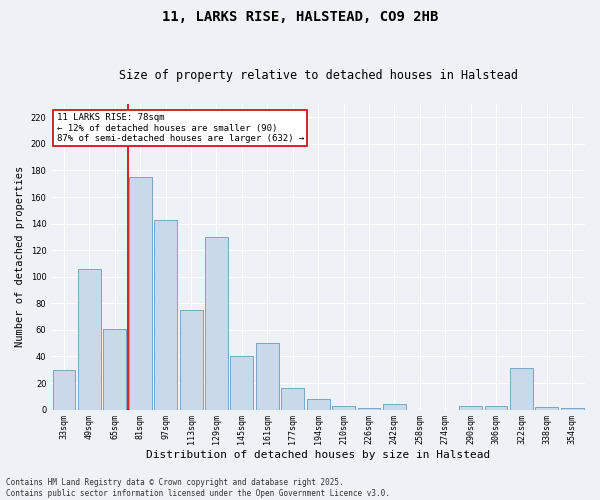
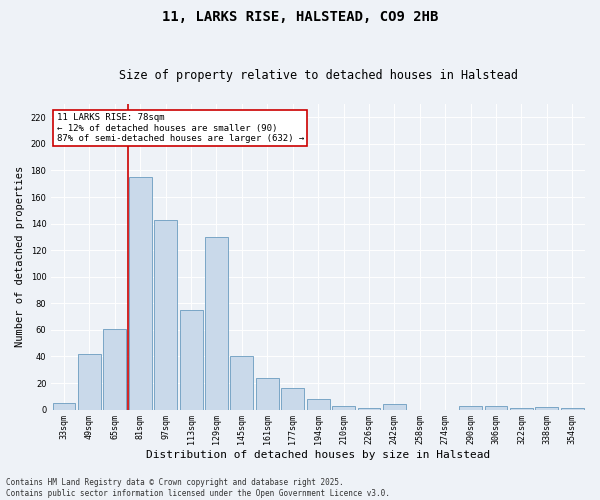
33sqm: 30 -> 5
49sqm: 106 -> 42
161sqm: 50 -> 24
322sqm: 31 -> 1
